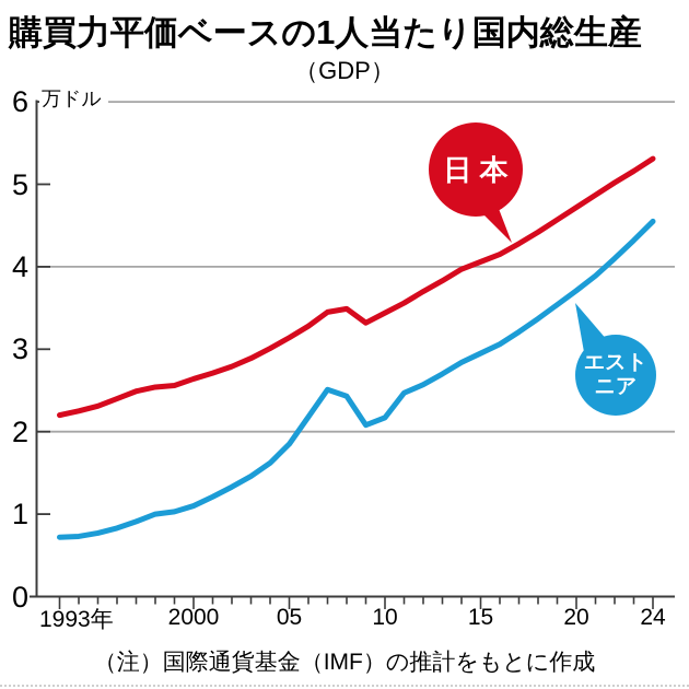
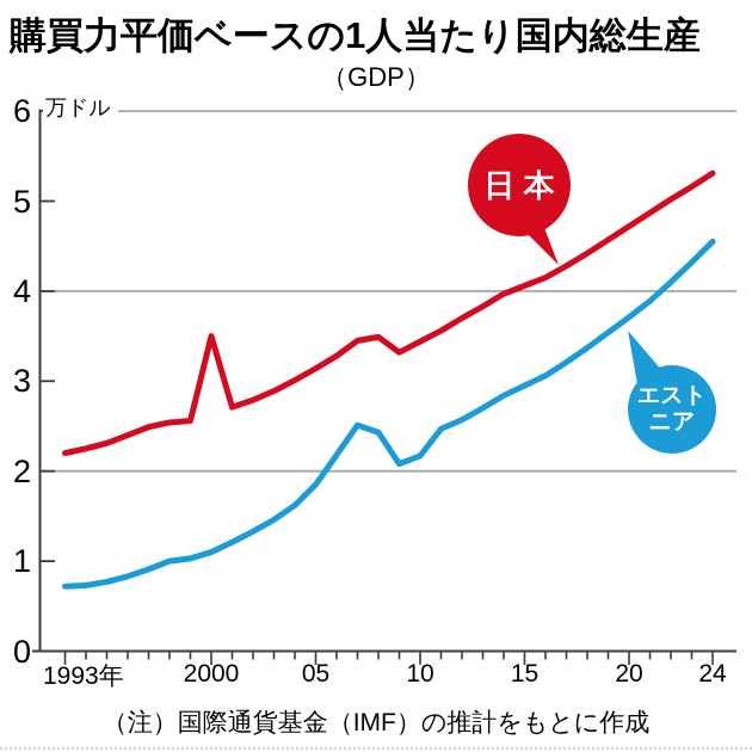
日本/2000: 2.6 -> 3.5
